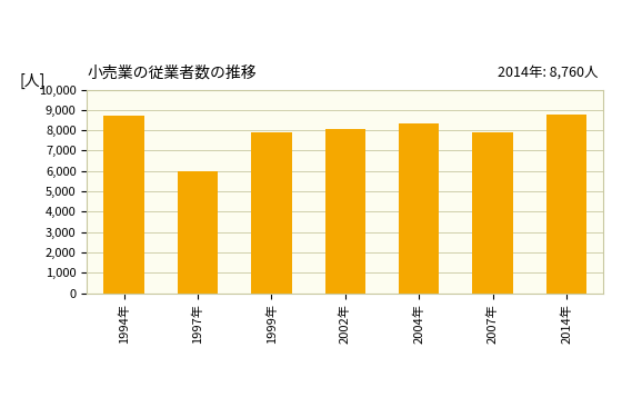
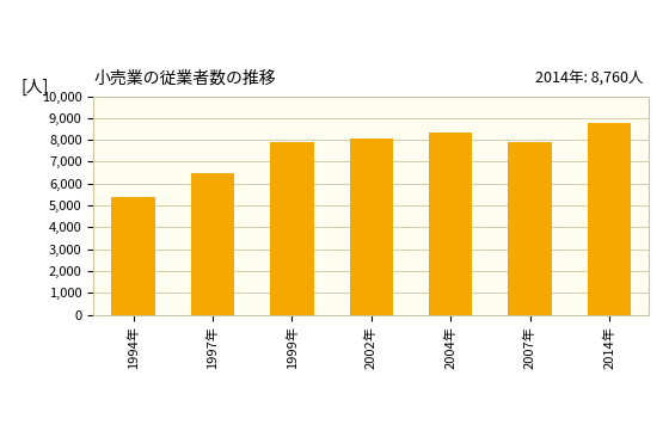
1994年: 8,700 -> 5,400
1997年: 6,000 -> 6,400
